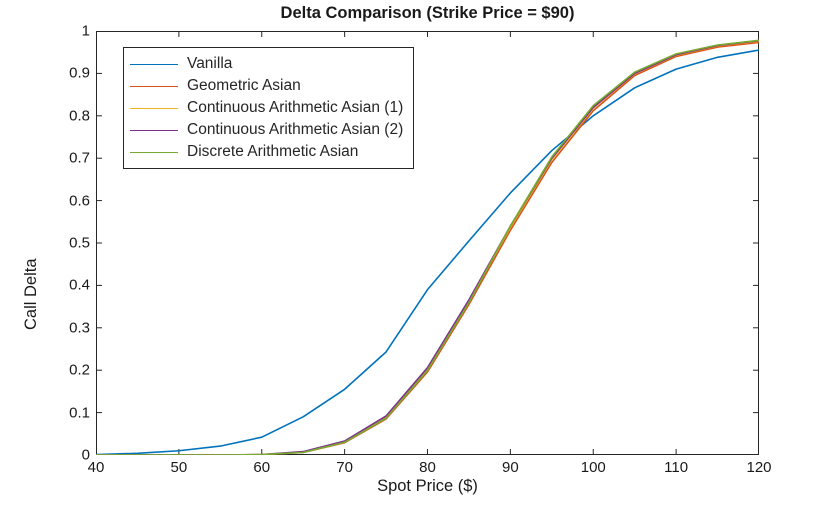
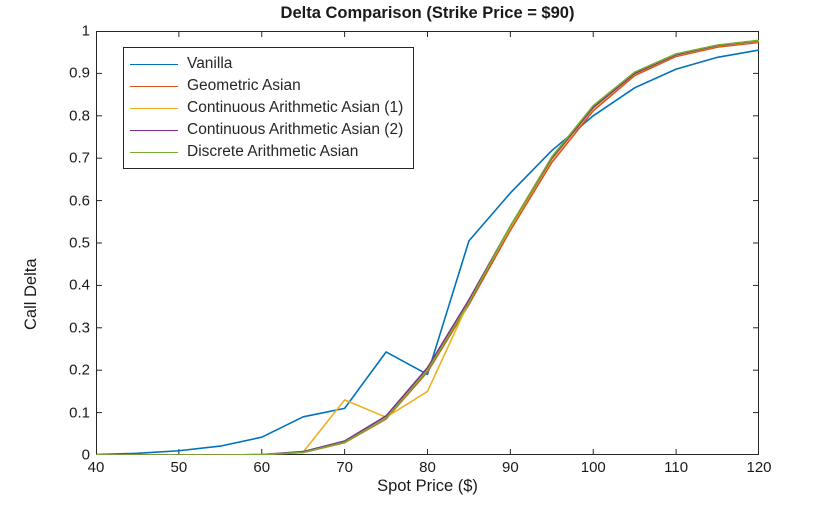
Vanilla/70: 0.15 -> 0.11
Continuous Arithmetic Asian (1)/70: 0.03 -> 0.13
Vanilla/80: 0.39 -> 0.19
Continuous Arithmetic Asian (1)/80: 0.20 -> 0.15
